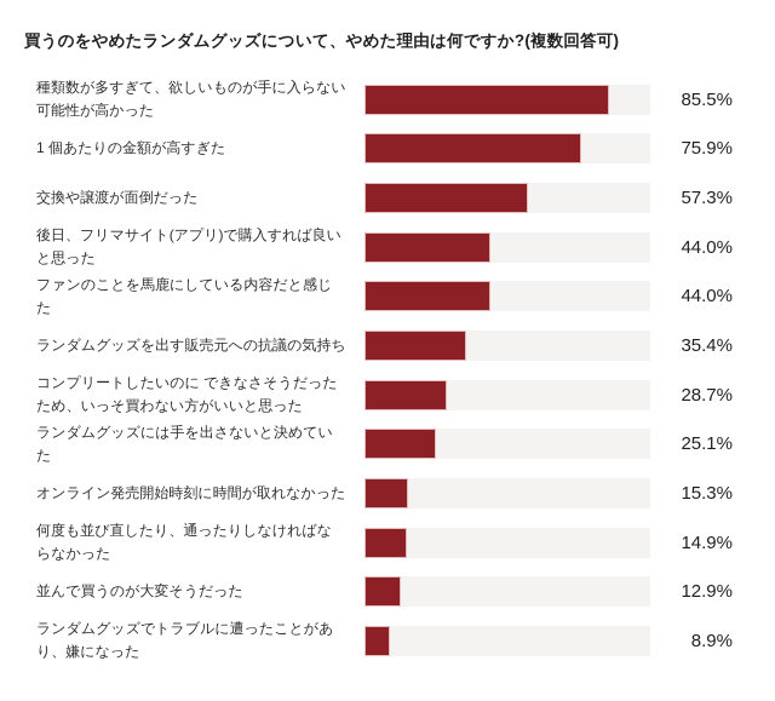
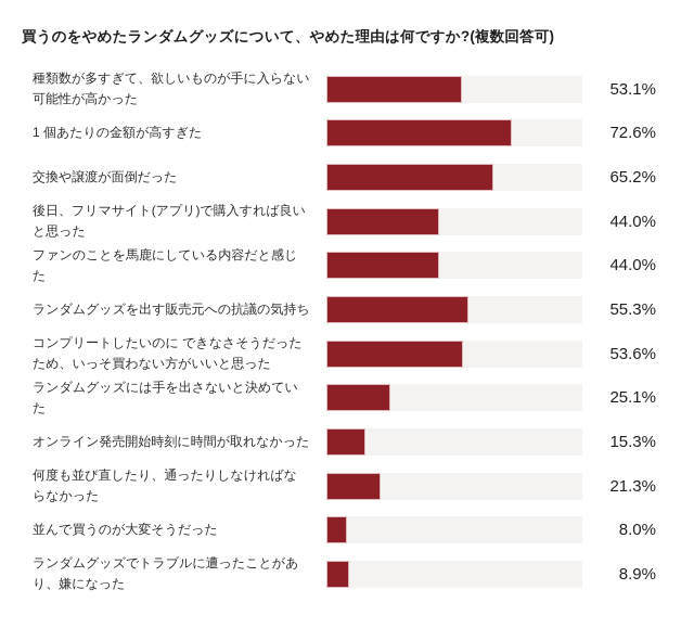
種類数が多すぎて、欲しいものが手に入らない可能性が高かった: 85.5% -> 53.1%
1 個あたりの金額が高すぎた: 75.9% -> 72.6%
交換や譲渡が面倒だった: 57.3% -> 65.2%
ランダムグッズを出す販売元への抗議の気持ち: 35.4% -> 55.3%
コンプリートしたいのに できなさそうだったため、いっそ買わない方がいいと思った: 28.7% -> 53.6%
何度も並び直したり、通ったりしなければならなかった: 14.9% -> 21.3%
並んで買うのが大変そうだった: 12.9% -> 8.0%
